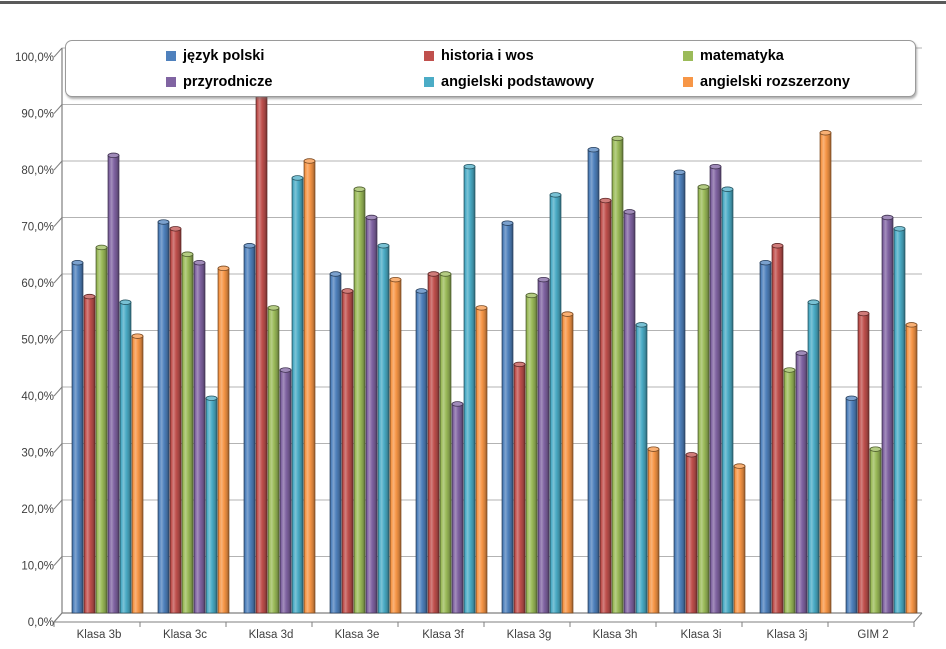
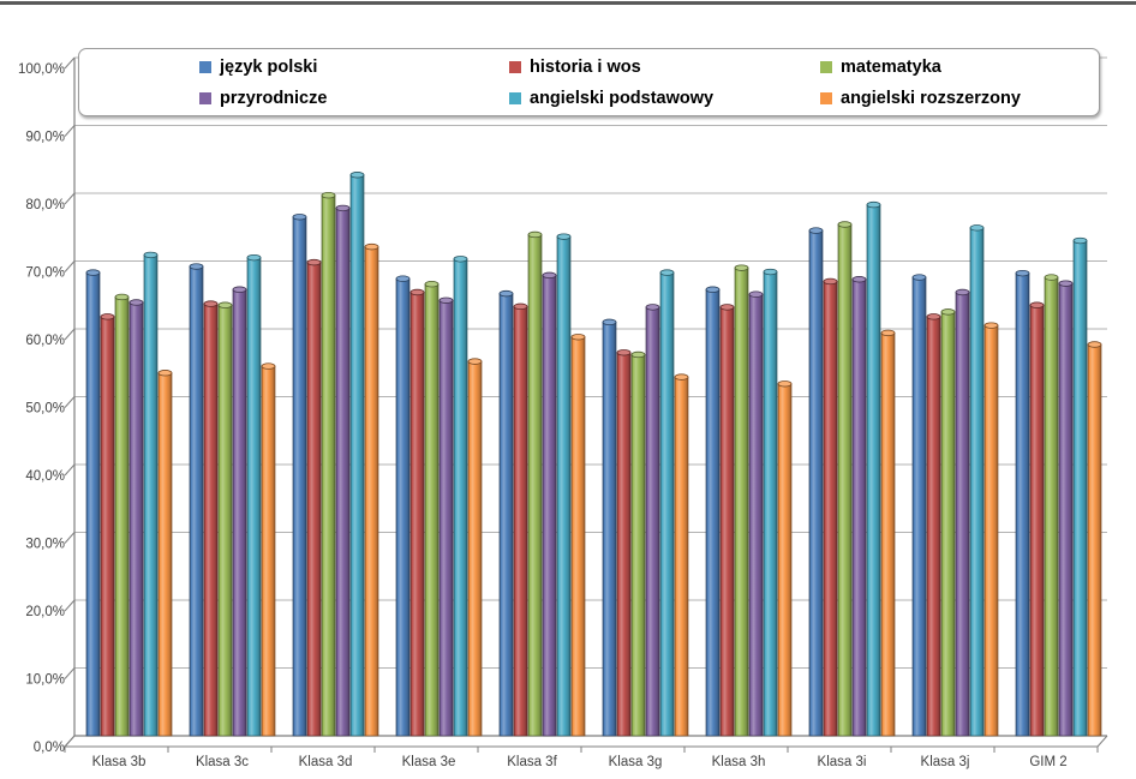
język polski/Klasa 3b: 62% -> 68%
historia i wos/Klasa 3b: 56% -> 62%
przyrodnicze/Klasa 3b: 81% -> 64%
angielski podstawowy/Klasa 3b: 55% -> 71%
angielski rozszerzony/Klasa 3b: 49% -> 54%
historia i wos/Klasa 3c: 68% -> 64%
przyrodnicze/Klasa 3c: 62% -> 66%
angielski podstawowy/Klasa 3c: 38% -> 70%
angielski rozszerzony/Klasa 3c: 61% -> 54%
język polski/Klasa 3d: 65% -> 76%
historia i wos/Klasa 3d: 92% -> 70%
matematyka/Klasa 3d: 54% -> 80%
przyrodnicze/Klasa 3d: 43% -> 78%
angielski podstawowy/Klasa 3d: 77% -> 83%
angielski rozszerzony/Klasa 3d: 80% -> 72%
język polski/Klasa 3e: 60% -> 67%
historia i wos/Klasa 3e: 57% -> 65%
matematyka/Klasa 3e: 75% -> 67%
przyrodnicze/Klasa 3e: 70% -> 64%
angielski podstawowy/Klasa 3e: 65% -> 70%
angielski rozszerzony/Klasa 3e: 59% -> 55%
język polski/Klasa 3f: 57% -> 65%
historia i wos/Klasa 3f: 60% -> 63%
matematyka/Klasa 3f: 60% -> 74%
przyrodnicze/Klasa 3f: 37% -> 68%
angielski podstawowy/Klasa 3f: 79% -> 74%
angielski rozszerzony/Klasa 3f: 54% -> 59%
język polski/Klasa 3g: 69% -> 61%
historia i wos/Klasa 3g: 44% -> 56%
przyrodnicze/Klasa 3g: 59% -> 63%
angielski podstawowy/Klasa 3g: 74% -> 68%
język polski/Klasa 3h: 82% -> 66%
historia i wos/Klasa 3h: 73% -> 63%
matematyka/Klasa 3h: 84% -> 69%
przyrodnicze/Klasa 3h: 71% -> 65%
angielski podstawowy/Klasa 3h: 51% -> 68%
angielski rozszerzony/Klasa 3h: 29% -> 52%
język polski/Klasa 3i: 78% -> 74%
historia i wos/Klasa 3i: 28% -> 67%
przyrodnicze/Klasa 3i: 79% -> 67%
angielski podstawowy/Klasa 3i: 75% -> 78%
angielski rozszerzony/Klasa 3i: 26% -> 59%
język polski/Klasa 3j: 62% -> 68%
historia i wos/Klasa 3j: 65% -> 62%
matematyka/Klasa 3j: 43% -> 62%
przyrodnicze/Klasa 3j: 46% -> 65%
angielski podstawowy/Klasa 3j: 55% -> 75%
angielski rozszerzony/Klasa 3j: 85% -> 60%
język polski/GIM 2: 38% -> 68%
historia i wos/GIM 2: 53% -> 64%
matematyka/GIM 2: 29% -> 68%
przyrodnicze/GIM 2: 70% -> 67%
angielski podstawowy/GIM 2: 68% -> 73%
angielski rozszerzony/GIM 2: 51% -> 58%
